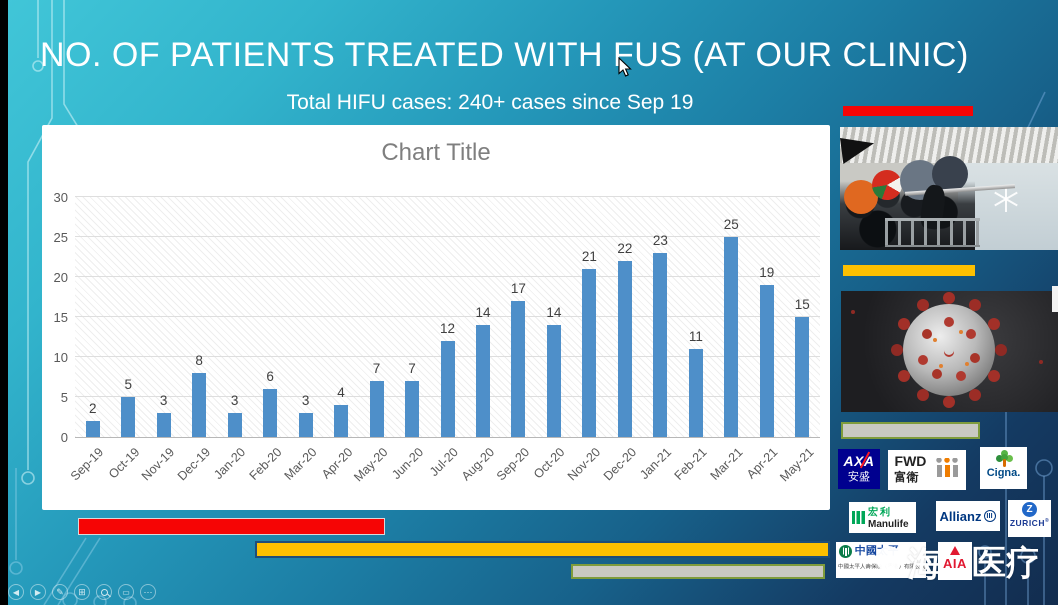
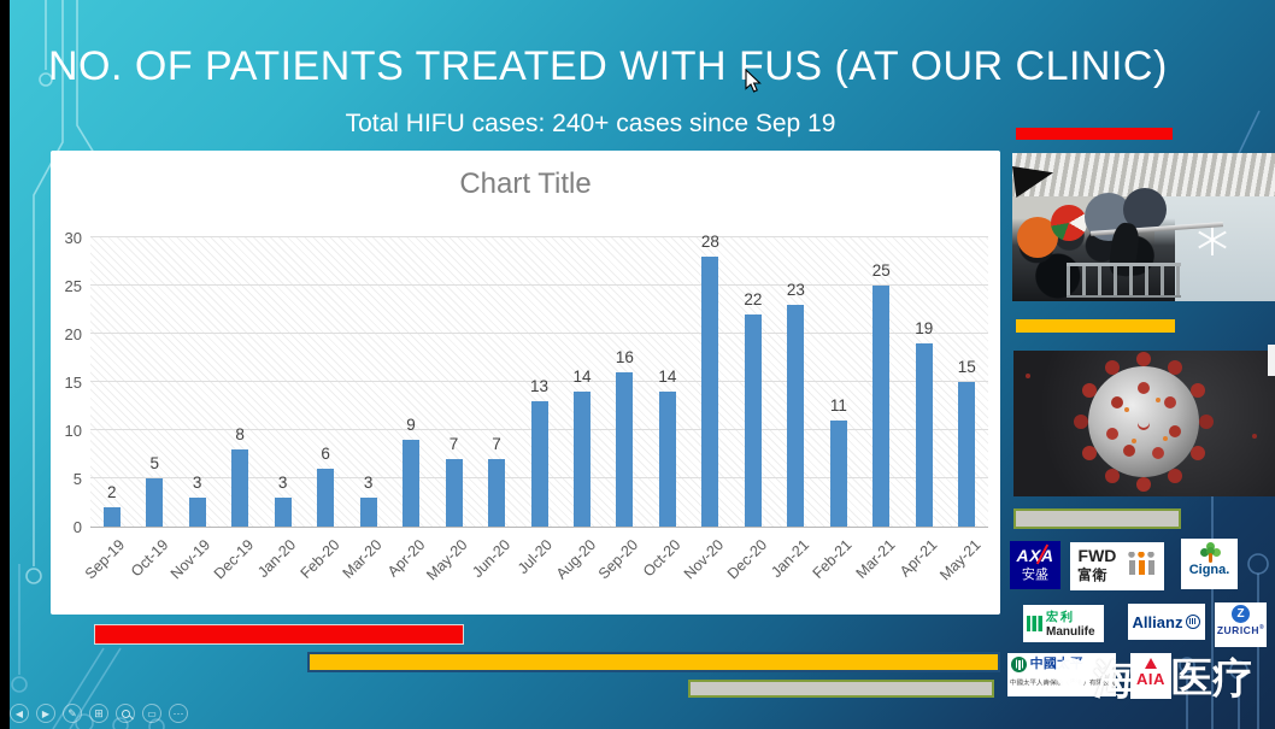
Apr-20: 4 -> 9
Jul-20: 12 -> 13
Sep-20: 17 -> 16
Nov-20: 21 -> 28
